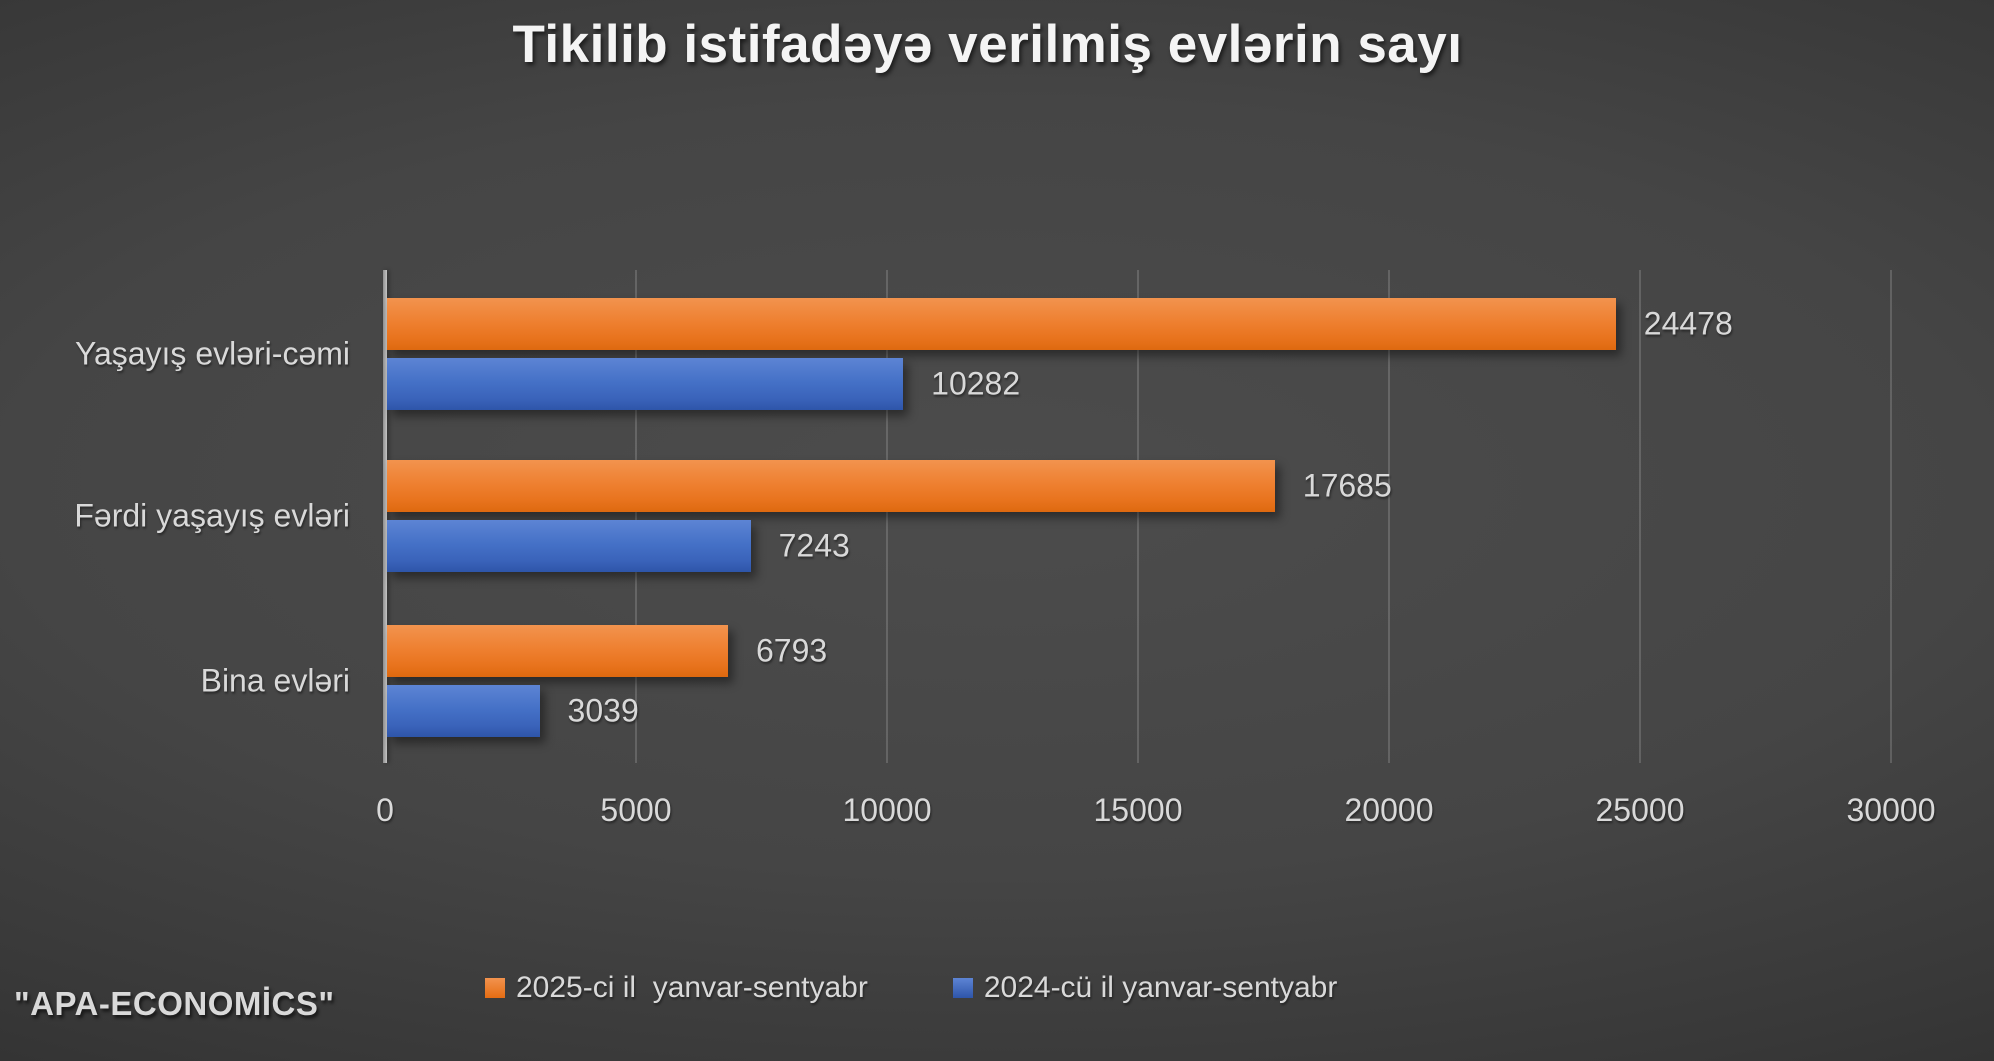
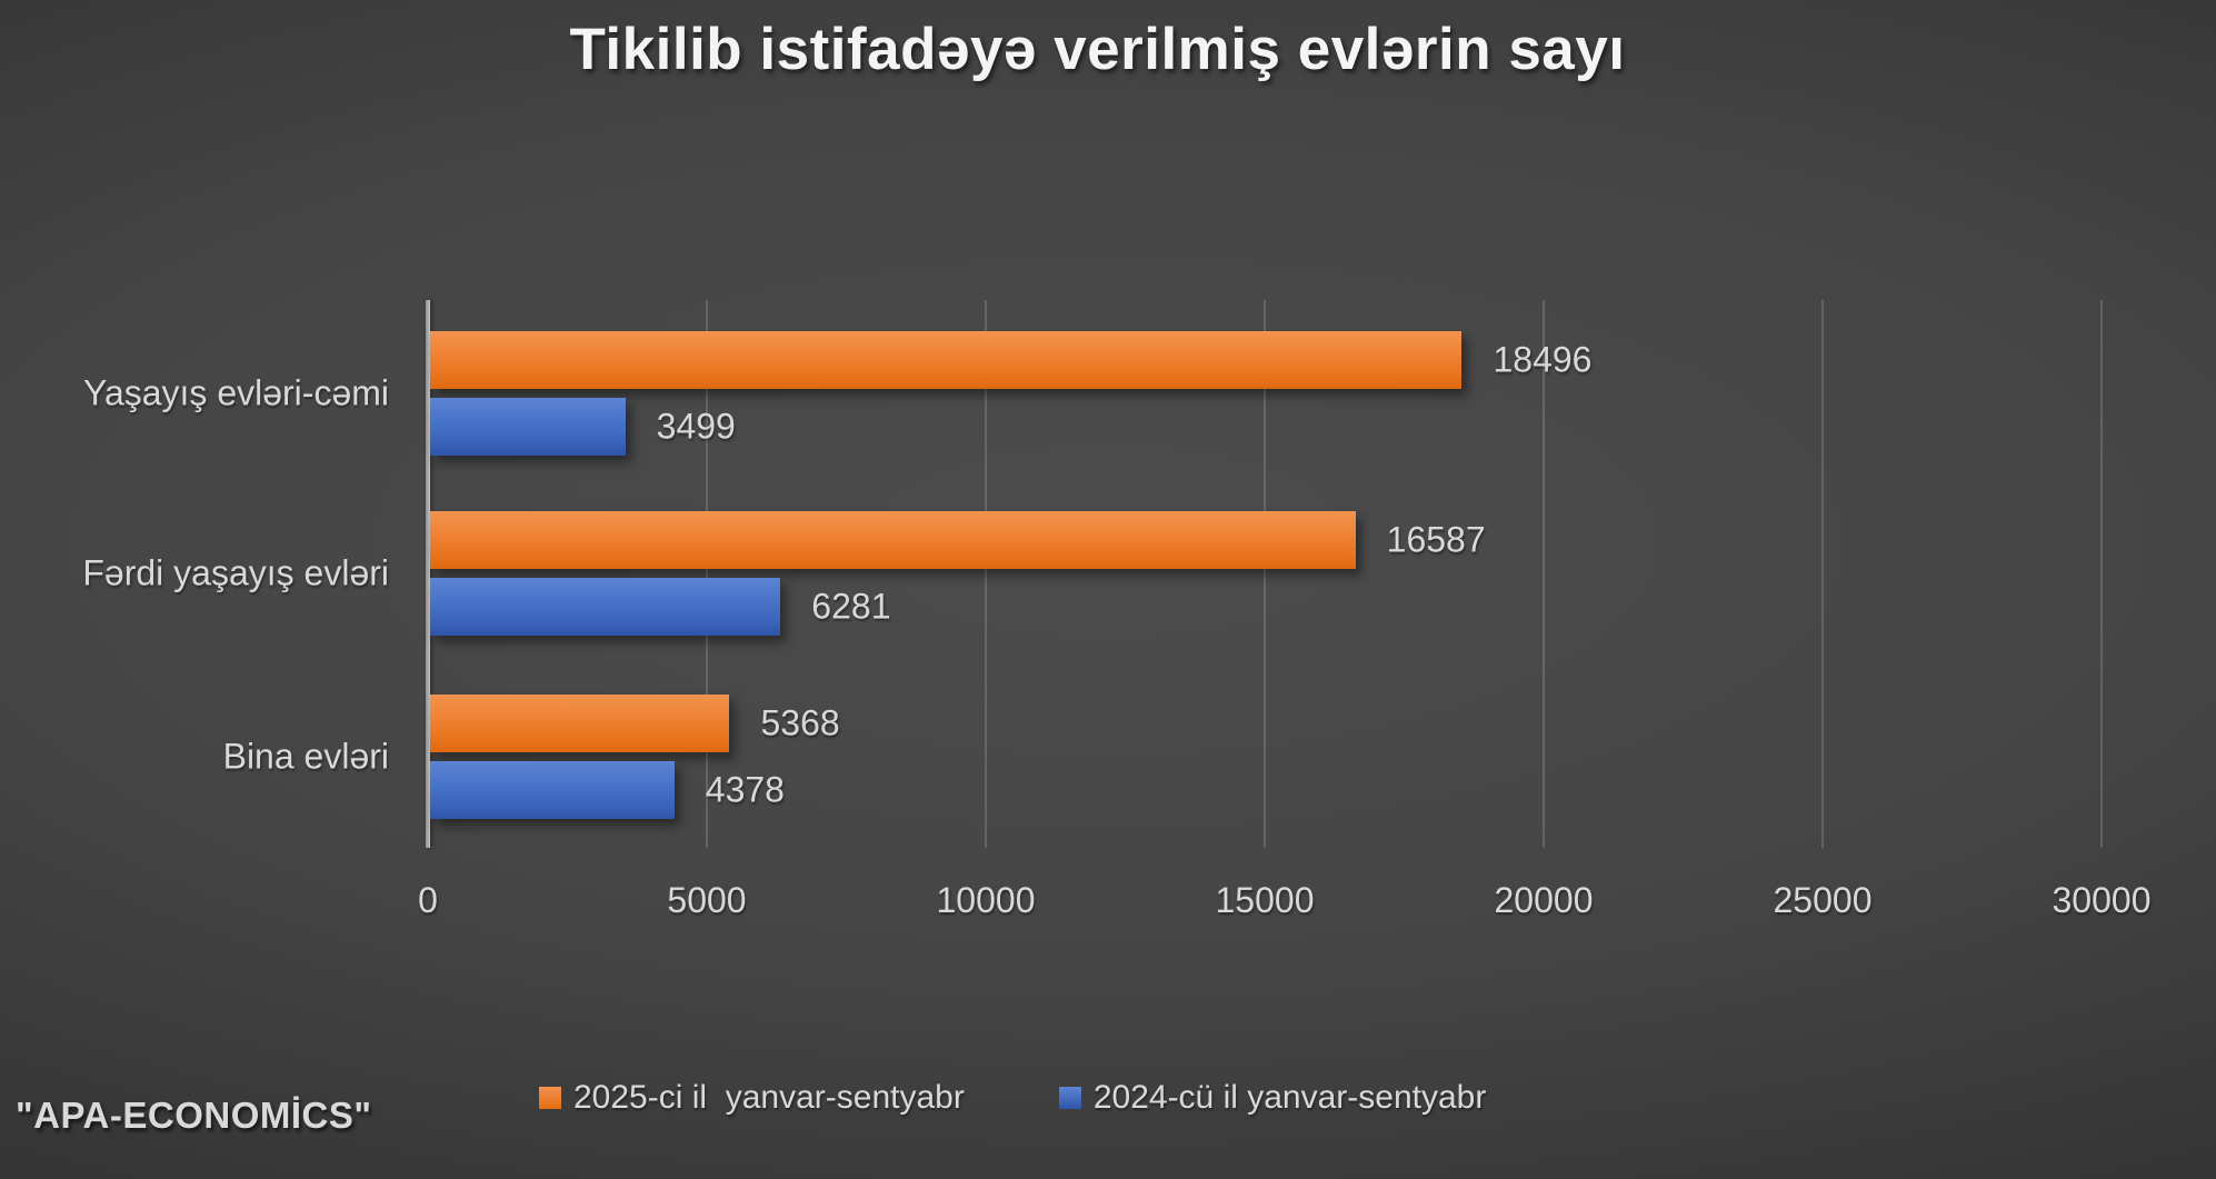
2025-ci il yanvar-sentyabr/Yaşayış evləri-cəmi: 24478 -> 18496
2024-cü il yanvar-sentyabr/Yaşayış evləri-cəmi: 10282 -> 3499
2025-ci il yanvar-sentyabr/Fərdi yaşayış evləri: 17685 -> 16587
2024-cü il yanvar-sentyabr/Fərdi yaşayış evləri: 7243 -> 6281
2025-ci il yanvar-sentyabr/Bina evləri: 6793 -> 5368
2024-cü il yanvar-sentyabr/Bina evləri: 3039 -> 4378
